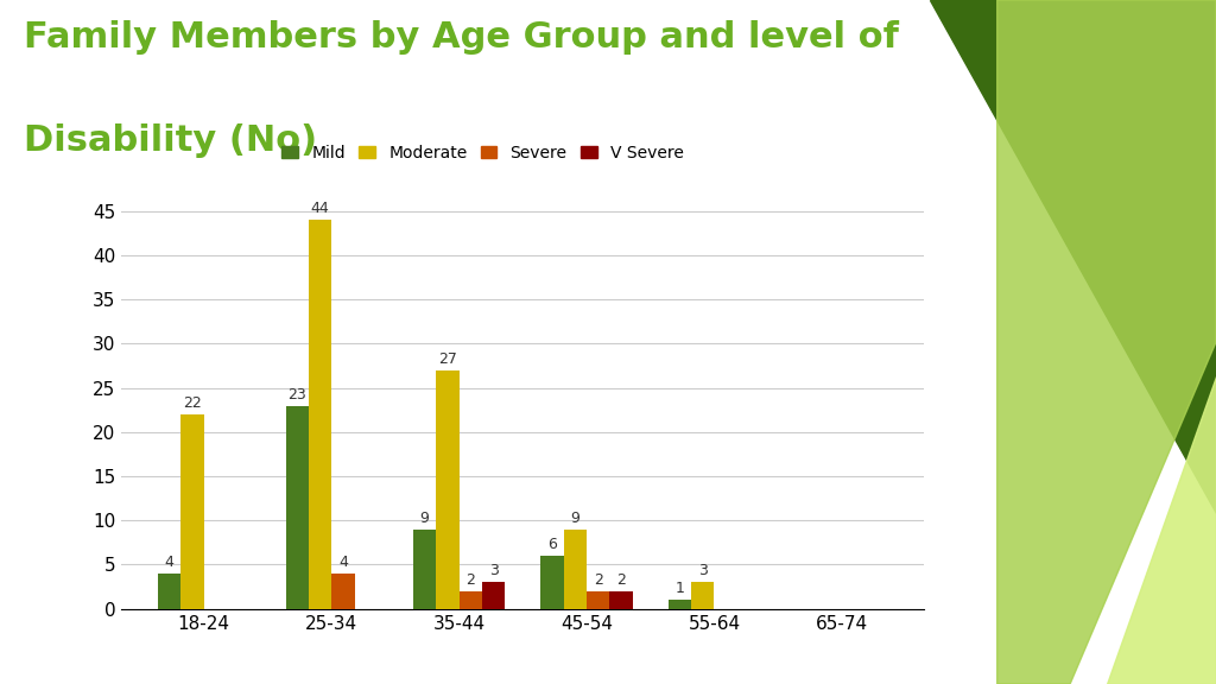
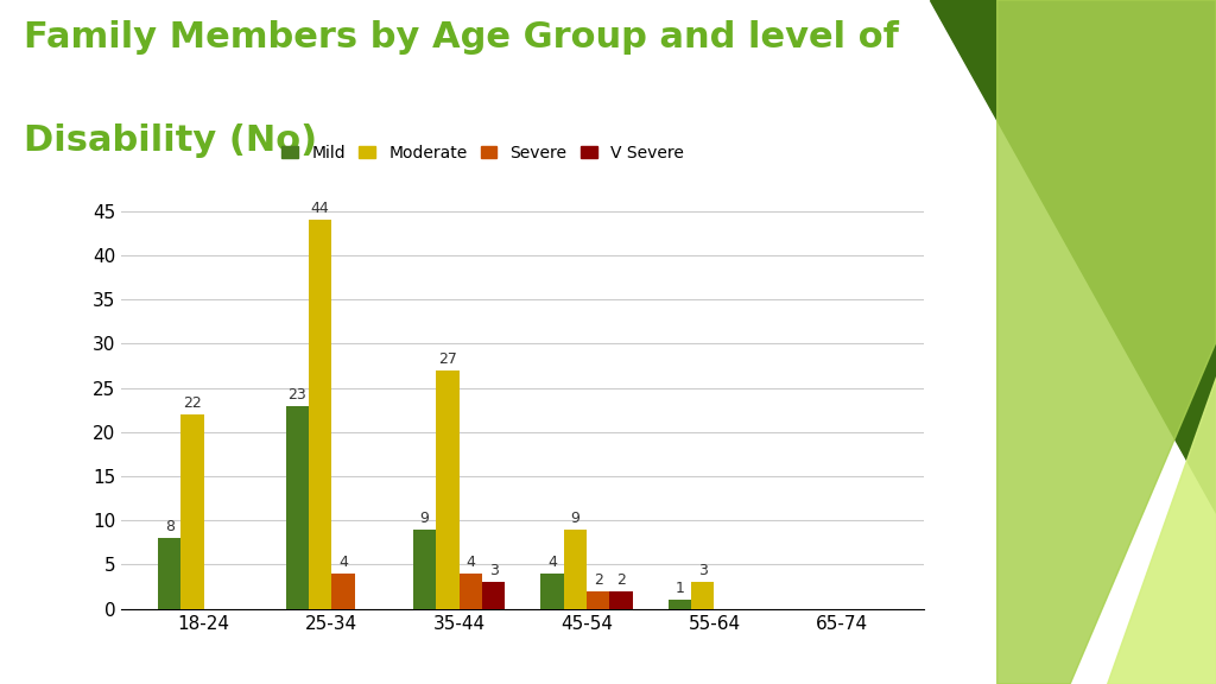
Mild/18-24: 4 -> 8
Severe/35-44: 2 -> 4
Mild/45-54: 6 -> 4
